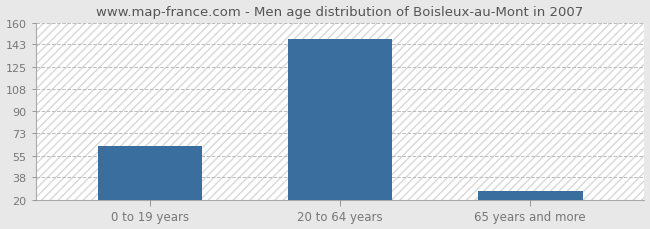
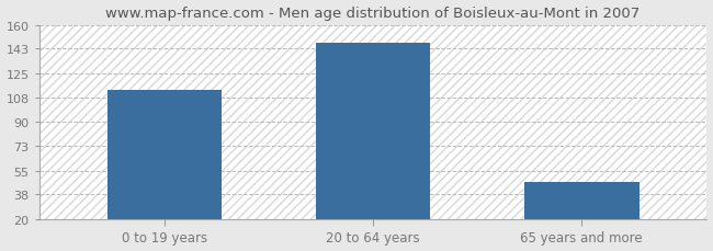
0 to 19 years: 63 -> 113
65 years and more: 27 -> 47
